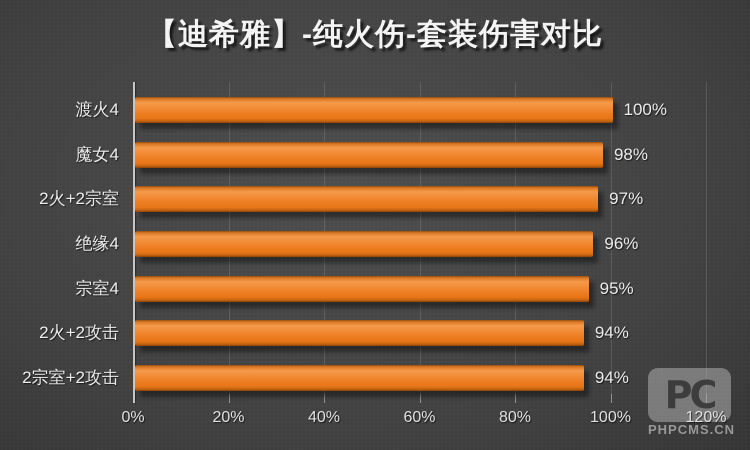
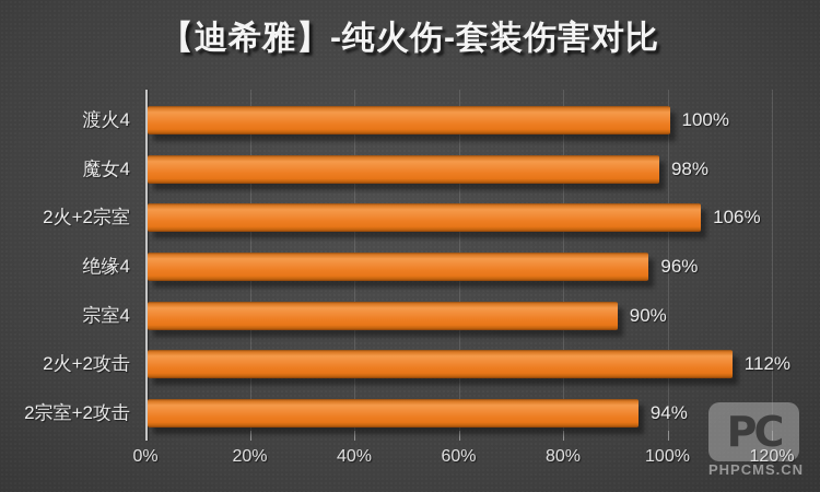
2火+2宗室: 97% -> 106%
宗室4: 95% -> 90%
2火+2攻击: 94% -> 112%
